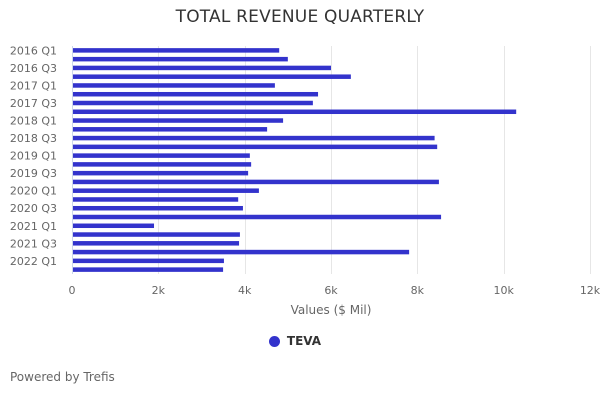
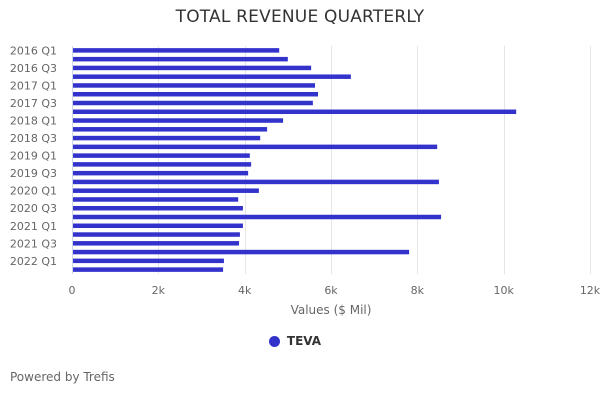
2016 Q3: 6.0k -> 5.5k
2017 Q1: 4.7k -> 5.6k
2018 Q3: 8.4k -> 4.4k
2021 Q1: 1.9k -> 4.0k
